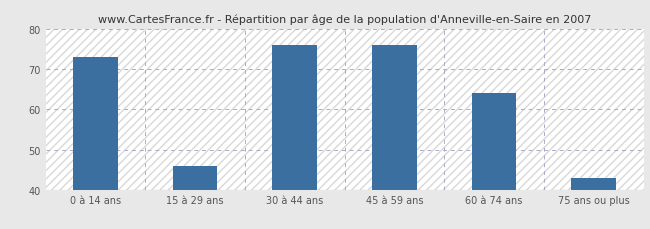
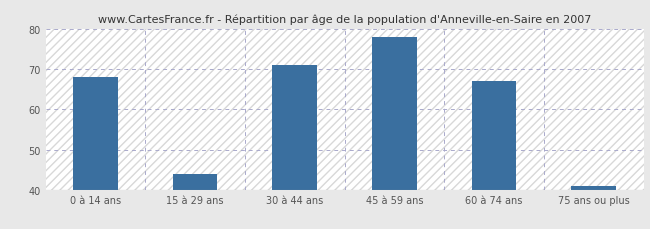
0 à 14 ans: 73 -> 68
15 à 29 ans: 46 -> 44
30 à 44 ans: 76 -> 71
45 à 59 ans: 76 -> 78
60 à 74 ans: 64 -> 67
75 ans ou plus: 43 -> 41
